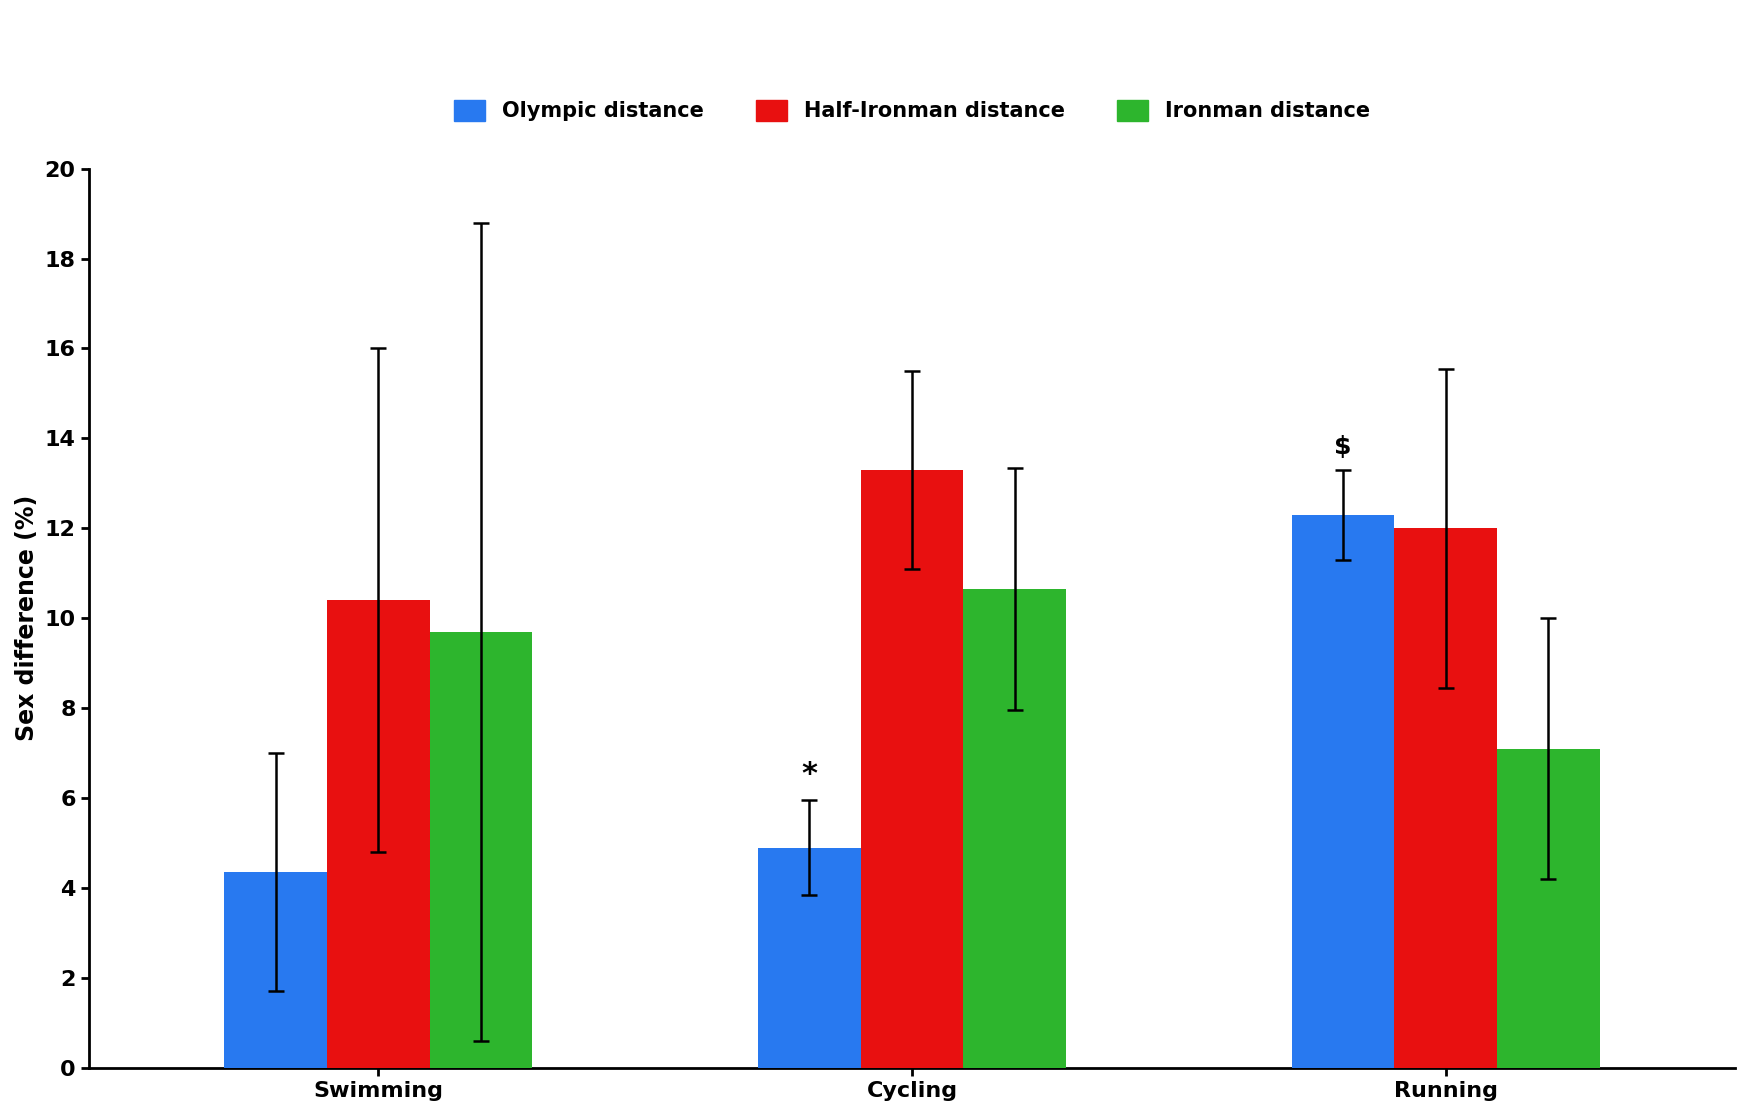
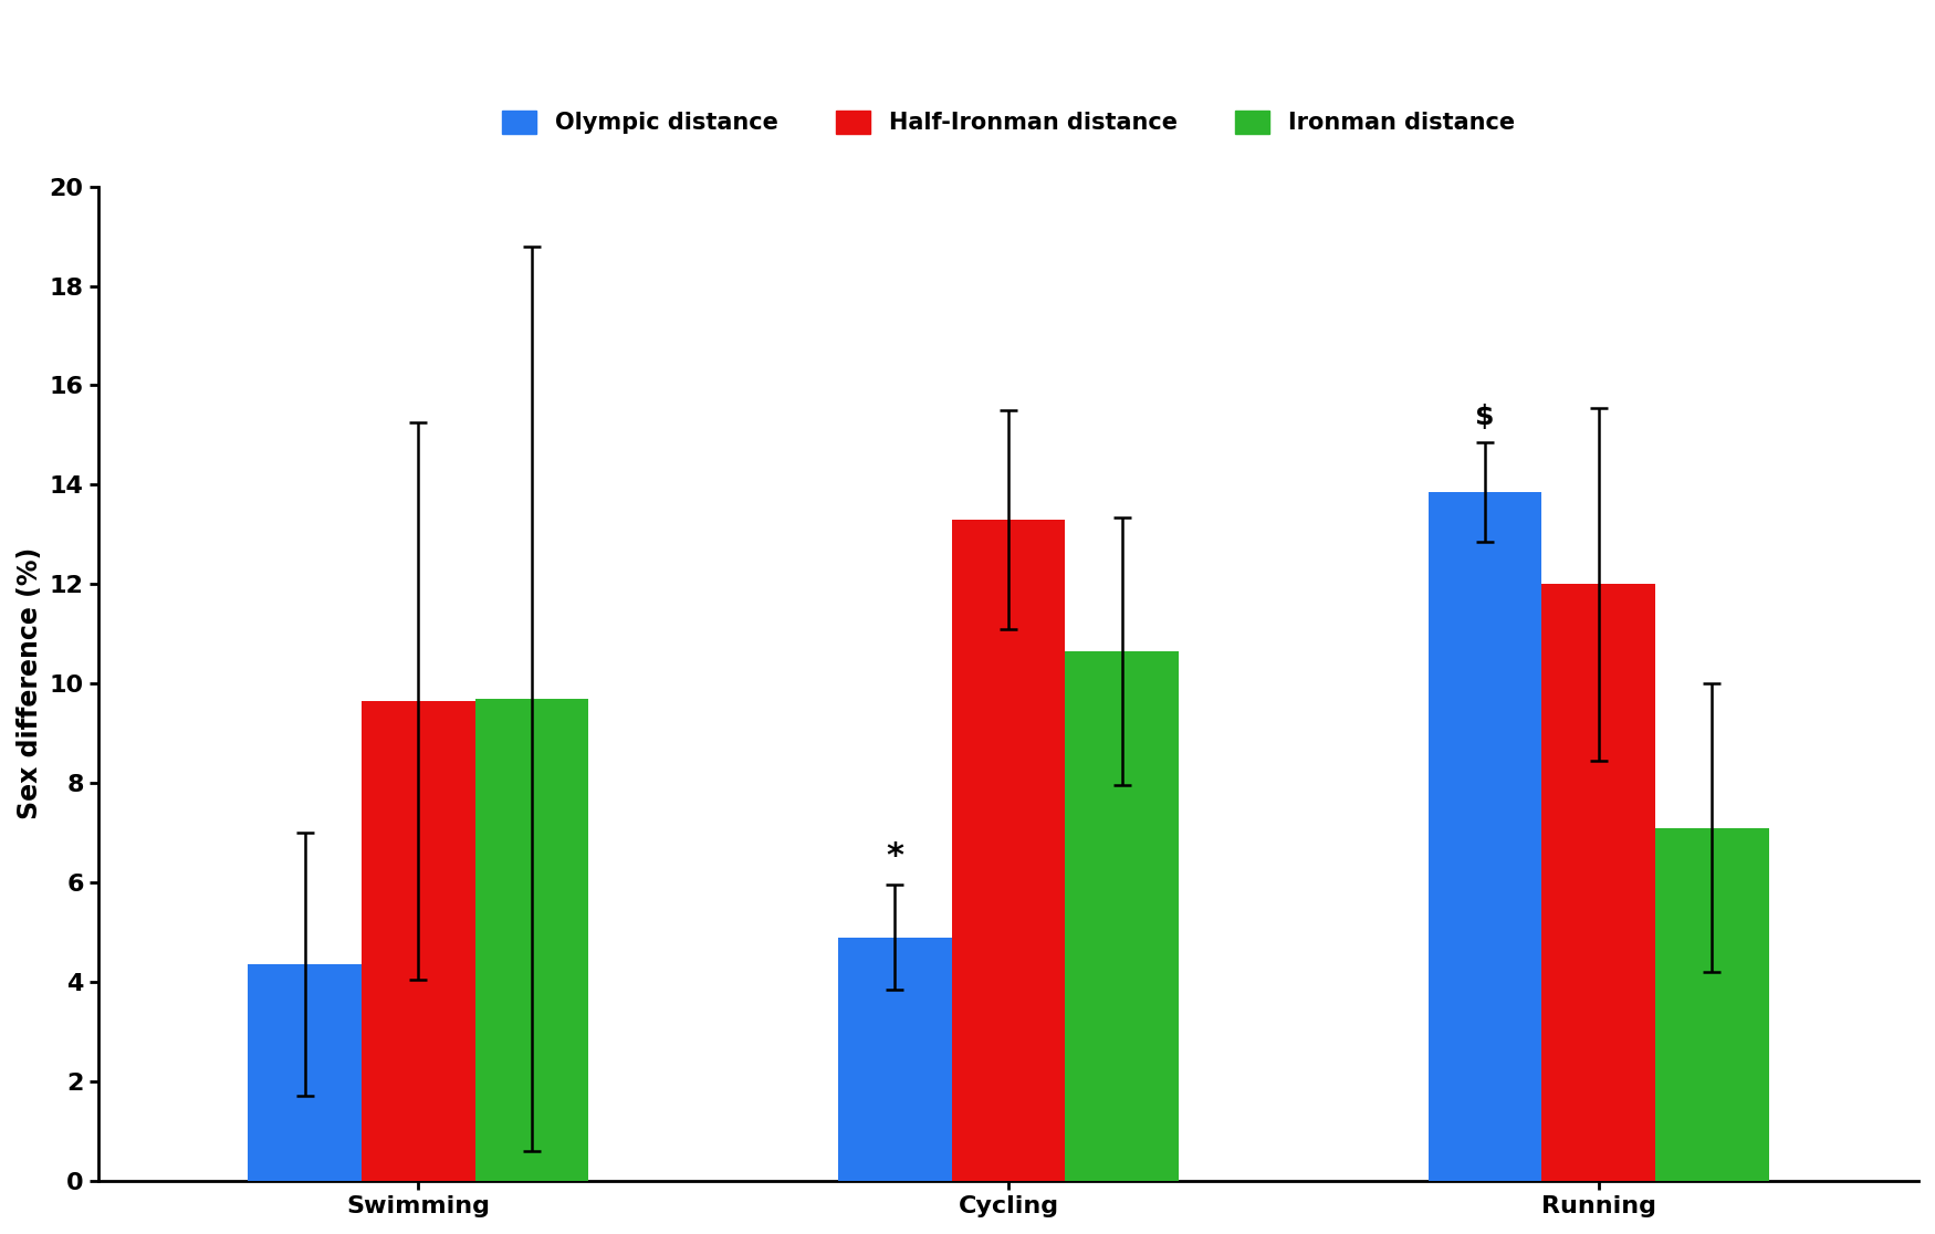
Half-Ironman distance/Swimming: 10.40 -> 9.65
Olympic distance/Running: 12.30 -> 13.85
